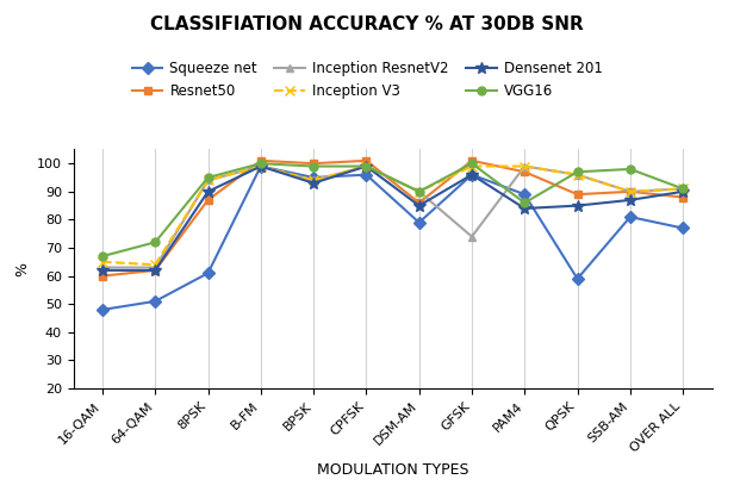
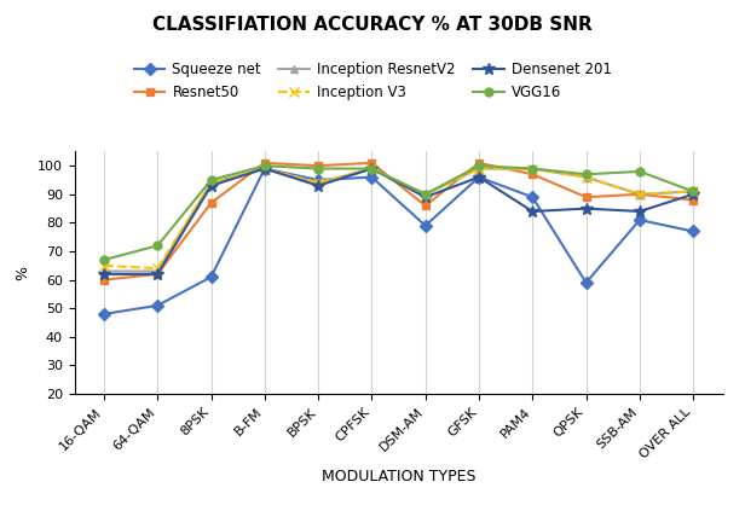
Densenet 201/8PSK: 90 -> 93
Densenet 201/DSM-AM: 85 -> 89
Inception ResnetV2/GFSK: 74 -> 99
VGG16/PAM4: 86 -> 99
Densenet 201/SSB-AM: 87 -> 84
